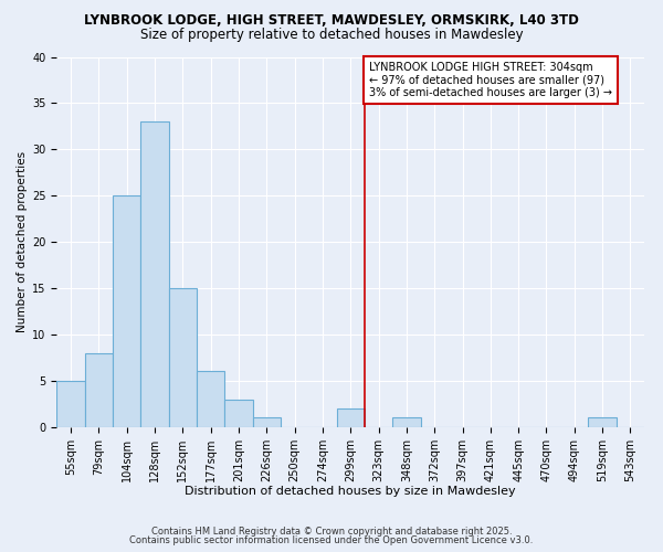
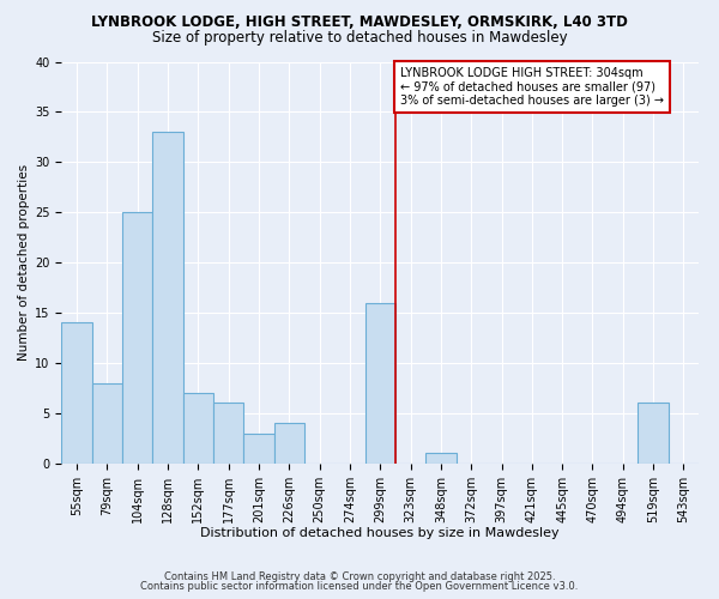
55sqm: 5 -> 14
152sqm: 15 -> 7
226sqm: 1 -> 4
299sqm: 2 -> 16
519sqm: 1 -> 6
